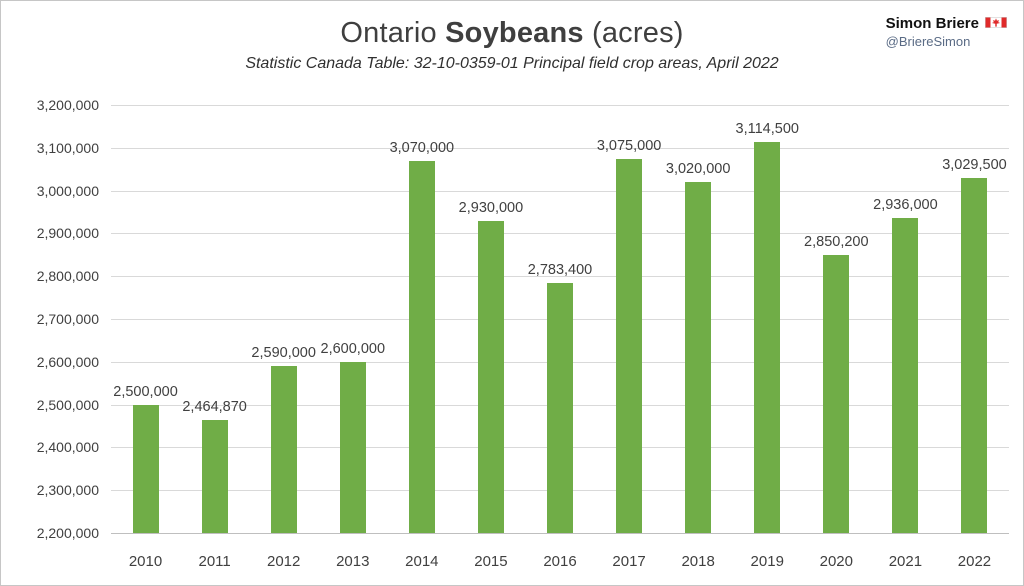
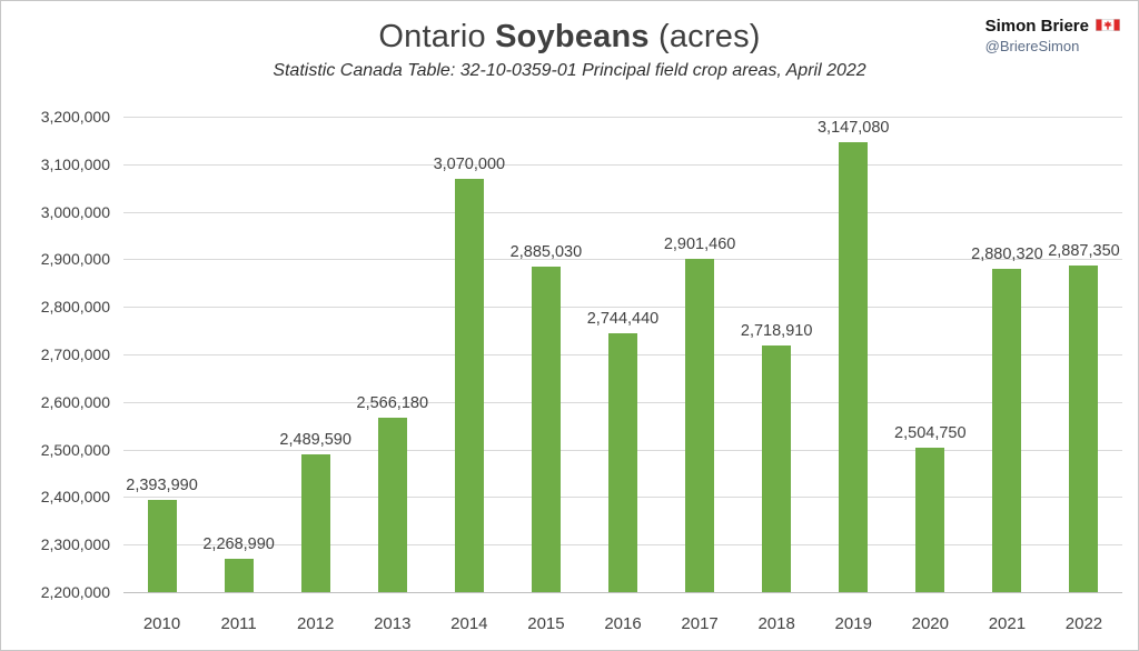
2010: 2,500,000 -> 2,393,990
2011: 2,464,870 -> 2,268,990
2012: 2,590,000 -> 2,489,590
2013: 2,600,000 -> 2,566,180
2015: 2,930,000 -> 2,885,030
2016: 2,783,400 -> 2,744,440
2017: 3,075,000 -> 2,901,460
2018: 3,020,000 -> 2,718,910
2019: 3,114,500 -> 3,147,080
2020: 2,850,200 -> 2,504,750
2021: 2,936,000 -> 2,880,320
2022: 3,029,500 -> 2,887,350
